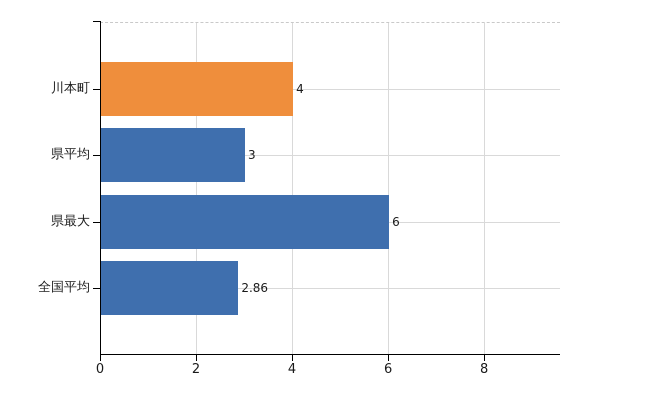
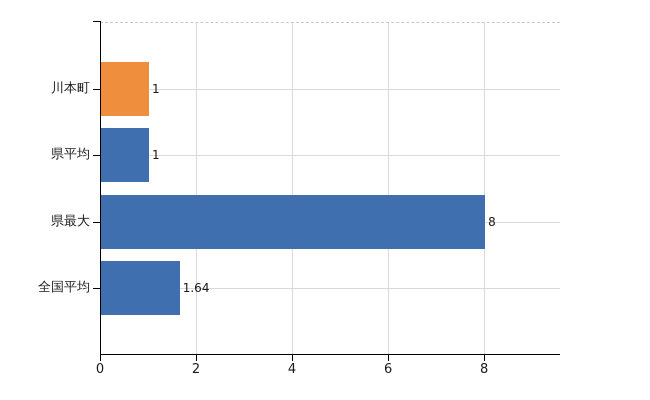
川本町: 4 -> 1
県平均: 3 -> 1
県最大: 6 -> 8
全国平均: 2.86 -> 1.64
